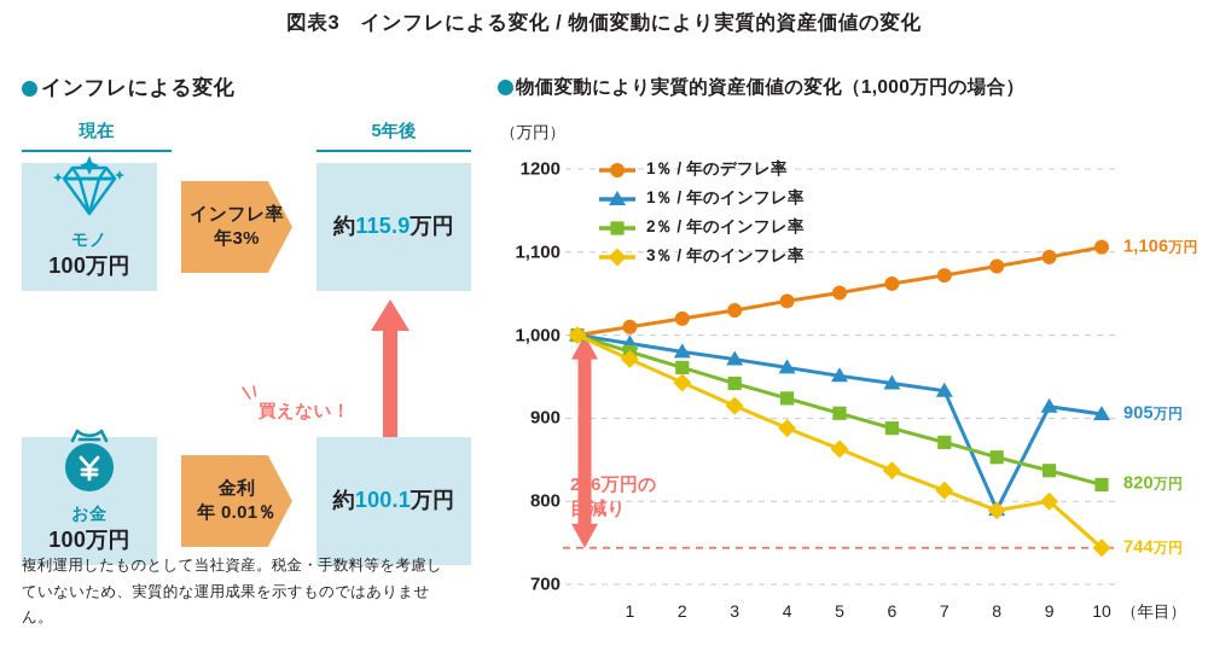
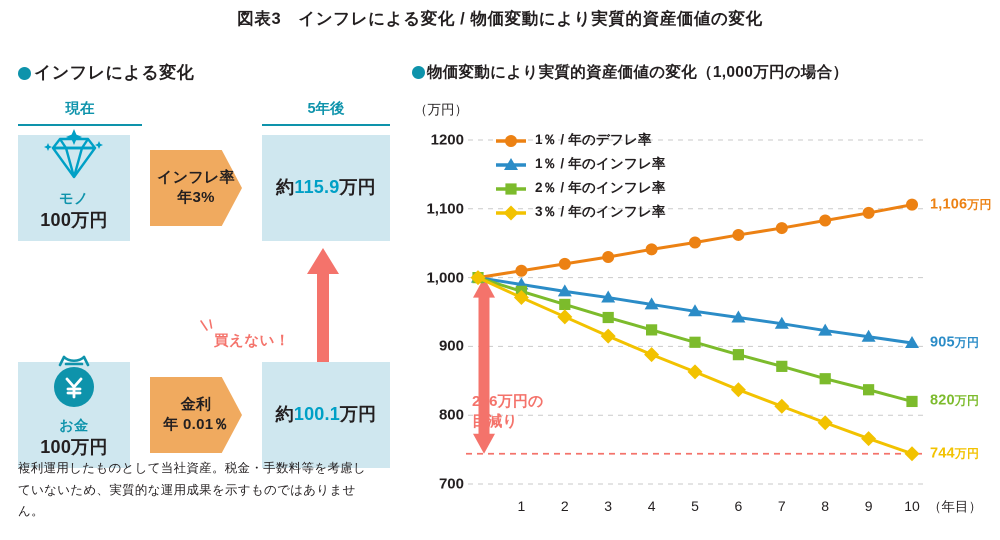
1％ / 年のインフレ率/8: 790 -> 920
3％ / 年のインフレ率/9: 800 -> 770
